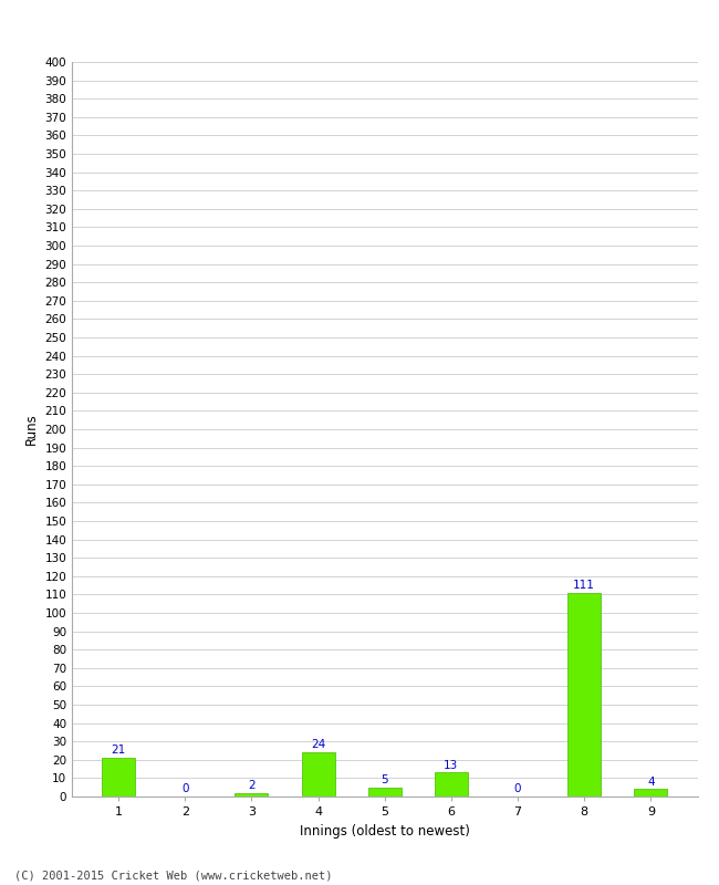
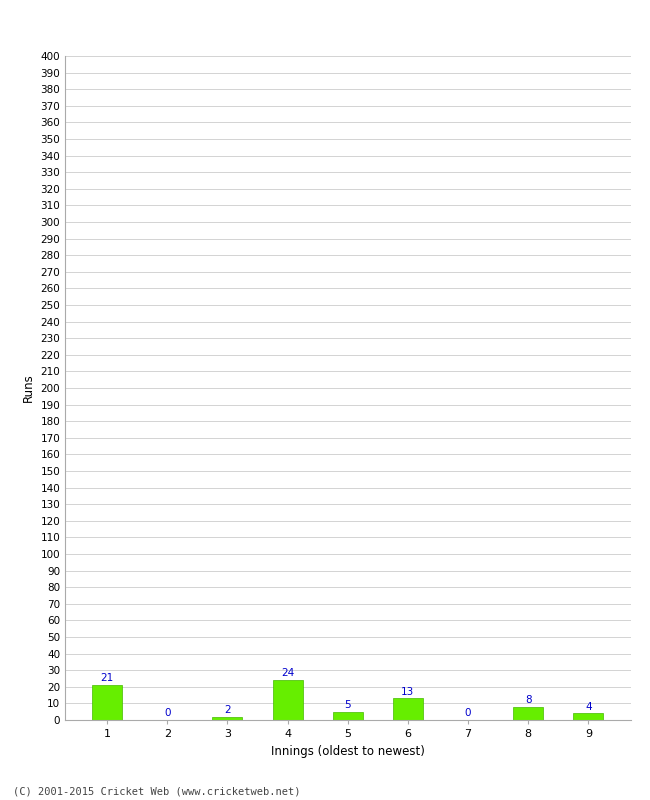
8: 111 -> 8
